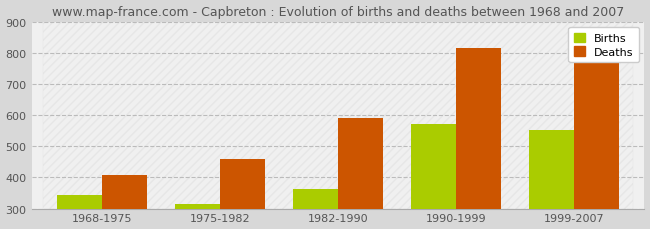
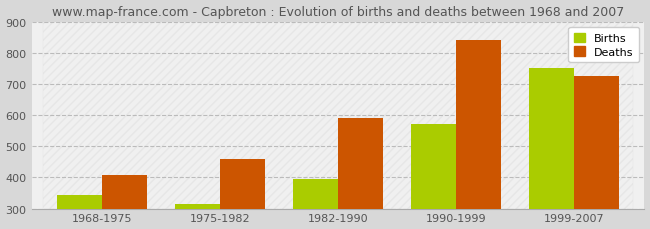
Births/1982-1990: 362 -> 395
Deaths/1990-1999: 814 -> 840
Births/1999-2007: 551 -> 750
Deaths/1999-2007: 769 -> 725
